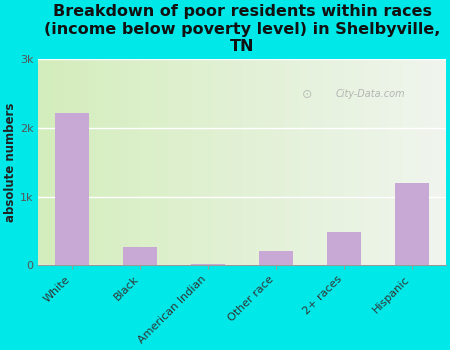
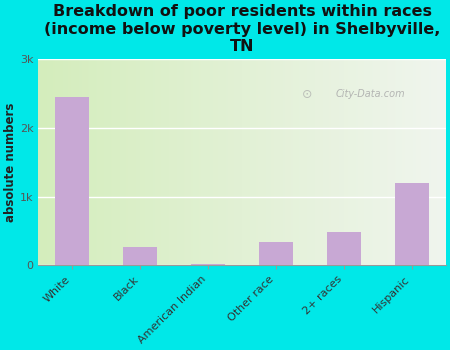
White: 2.22k -> 2.45k
Other race: 0.20k -> 0.33k
